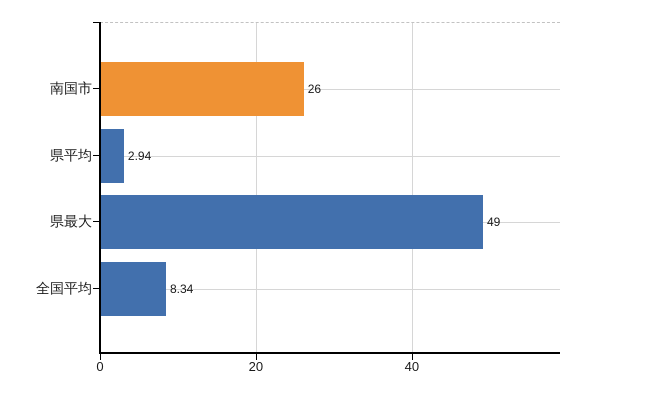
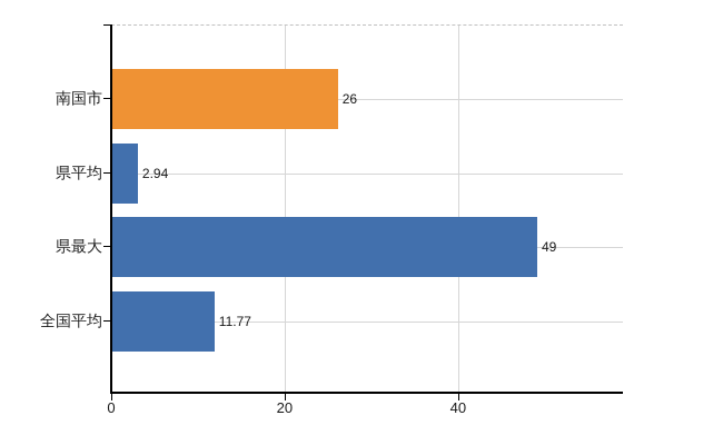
全国平均: 8.34 -> 11.77
